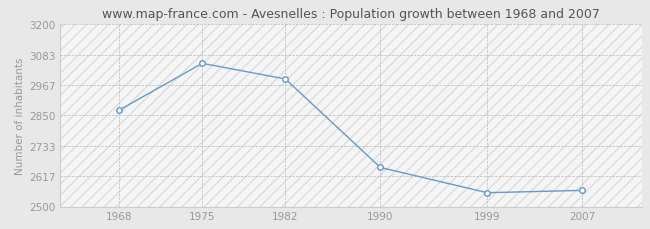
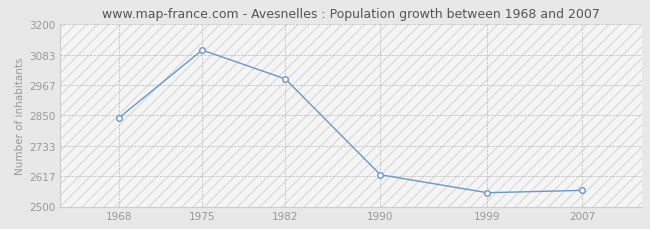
1968: 2870 -> 2841
1975: 3050 -> 3101
1990: 2650 -> 2622
